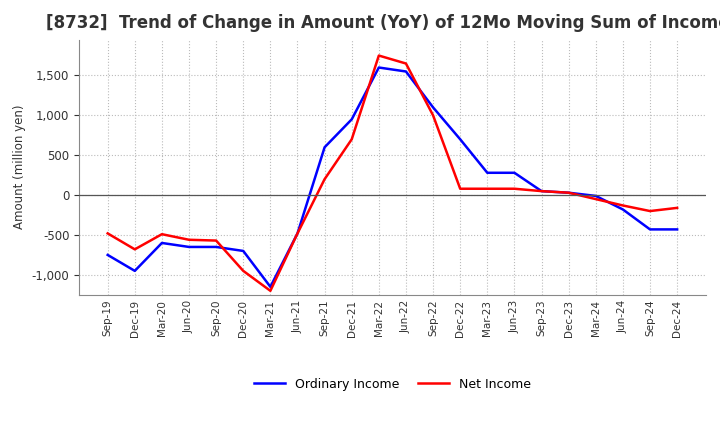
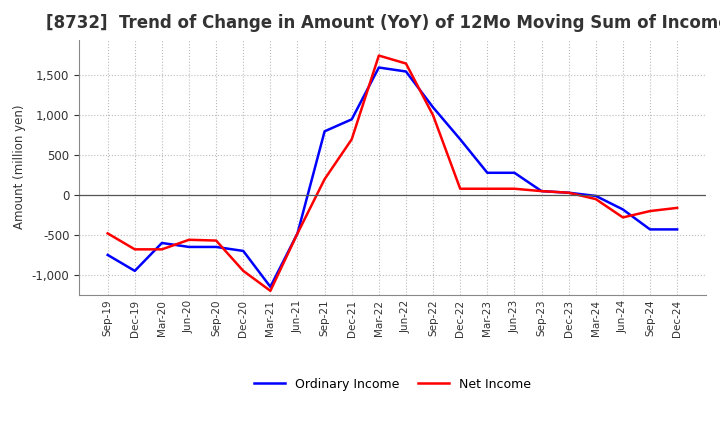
Net Income/Mar-20: -490 -> -680
Ordinary Income/Sep-21: 600 -> 800
Net Income/Jun-24: -130 -> -280
